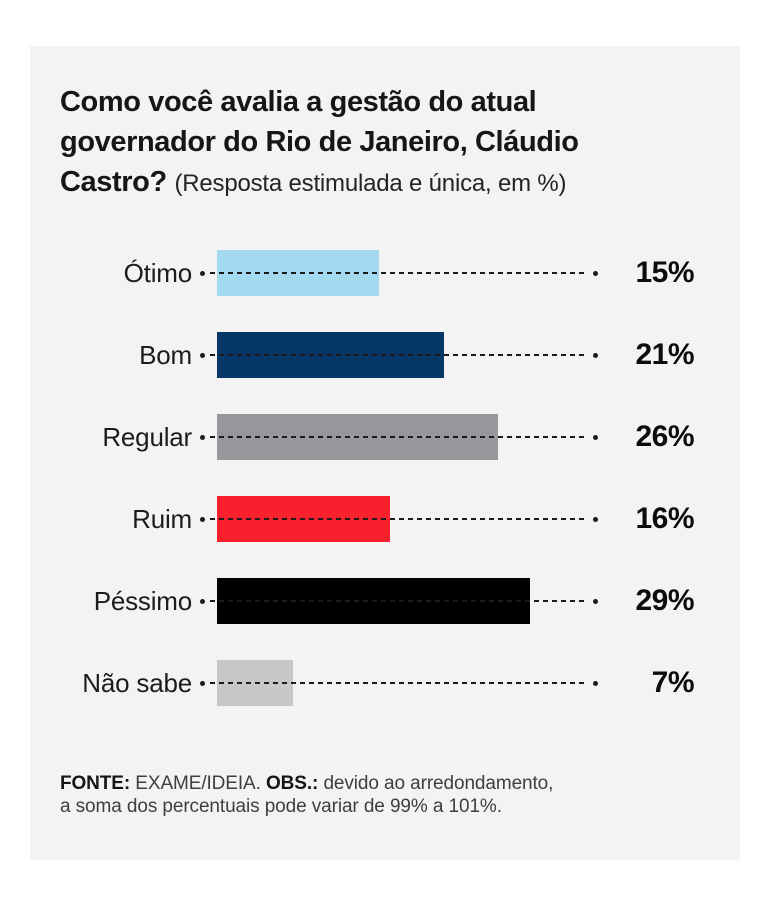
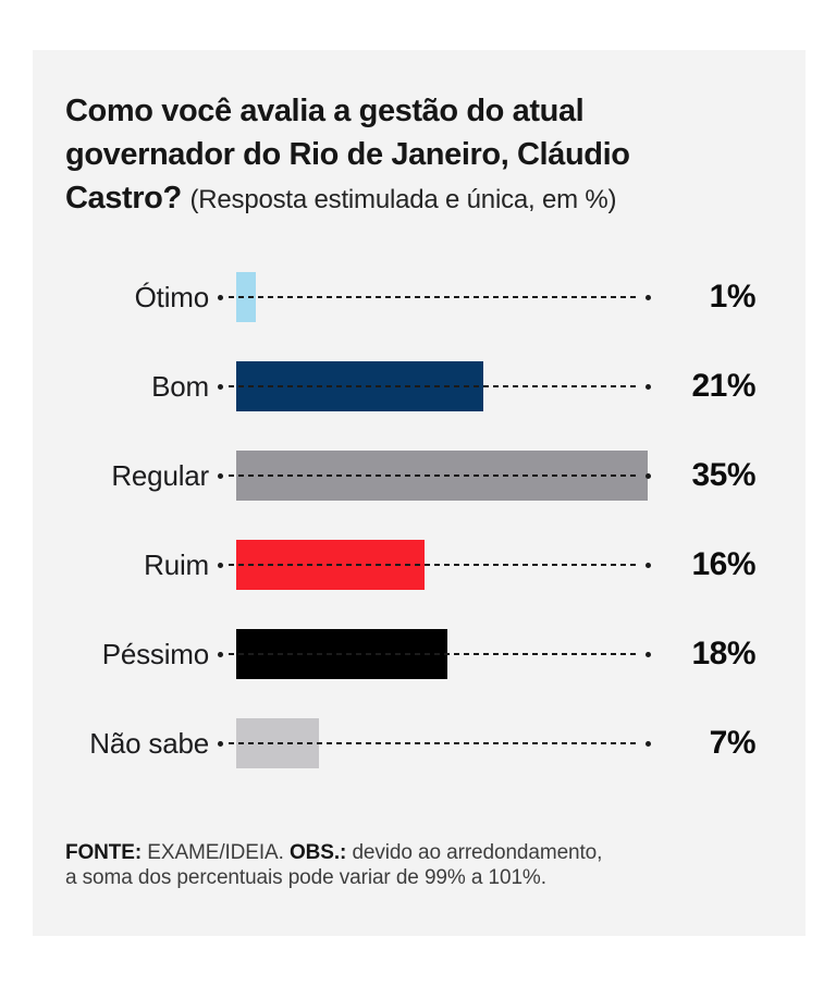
Ótimo: 15% -> 1%
Regular: 26% -> 35%
Péssimo: 29% -> 18%
